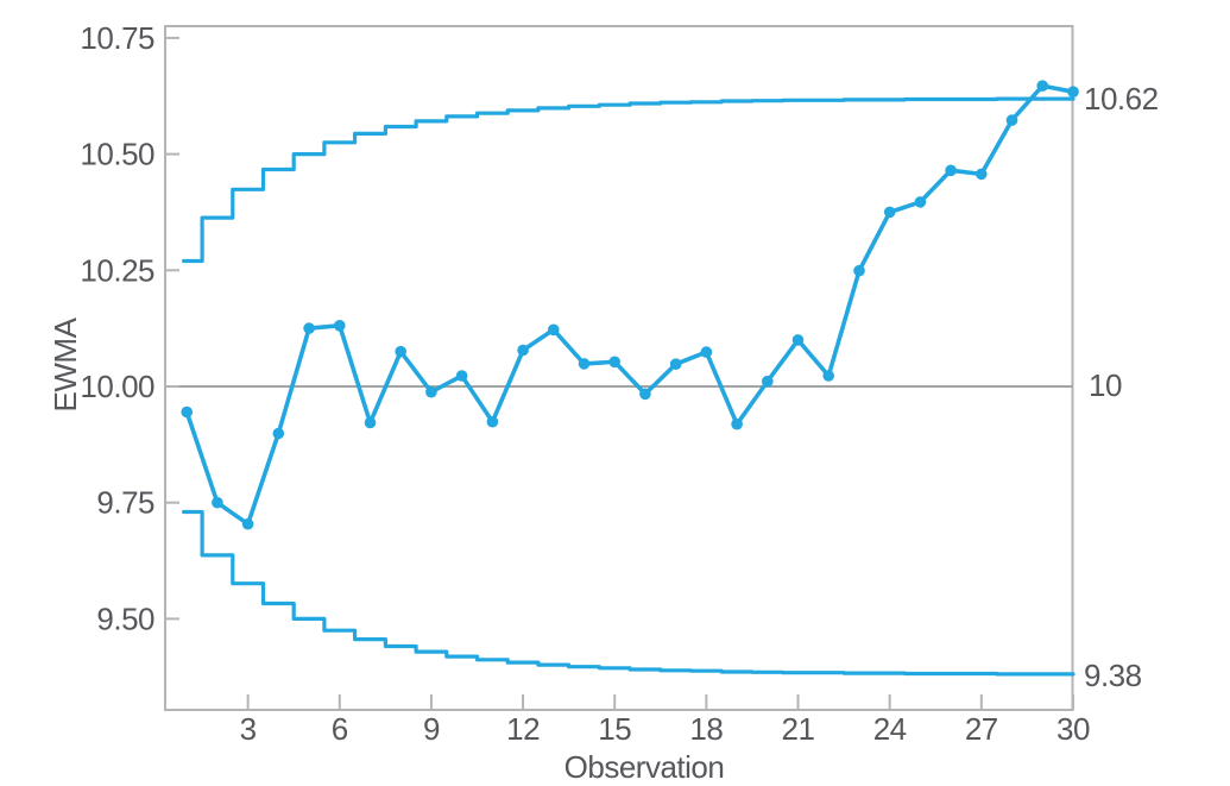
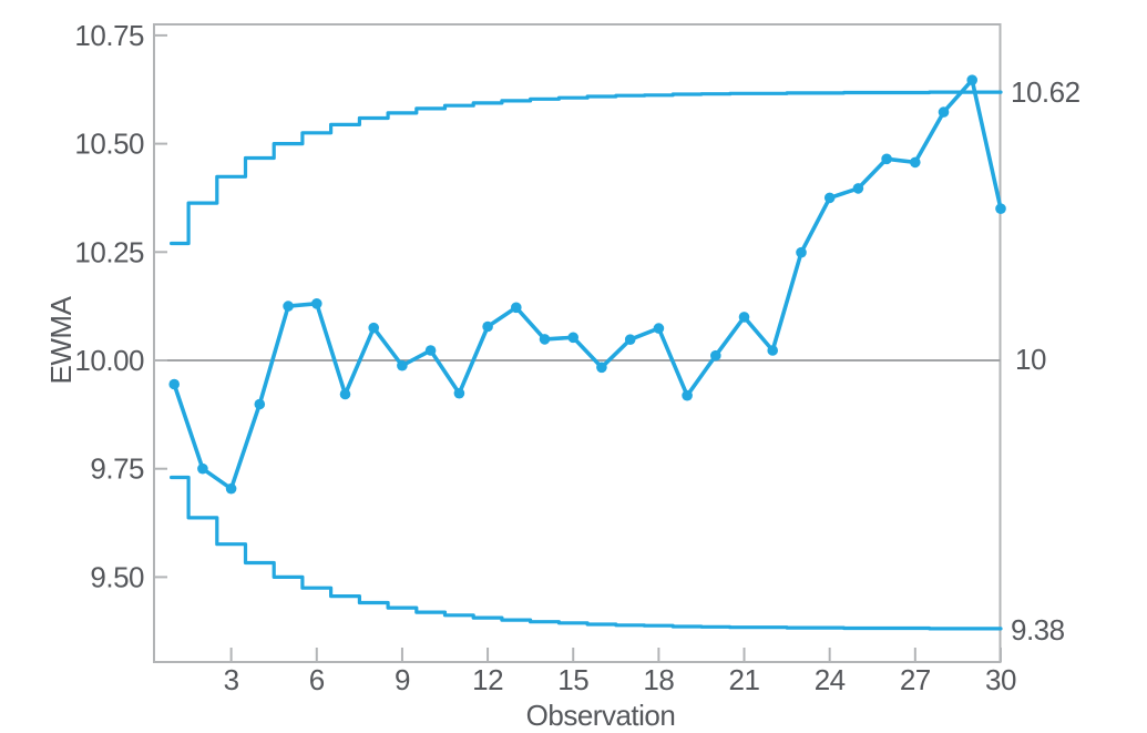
EWMA/30: 10.63 -> 10.35
